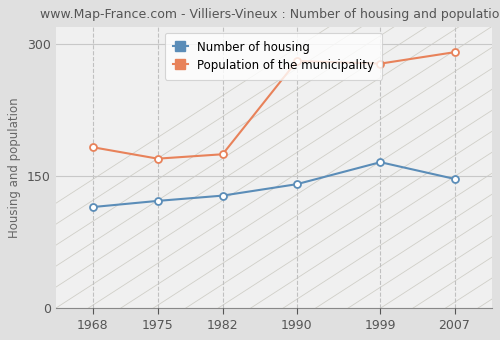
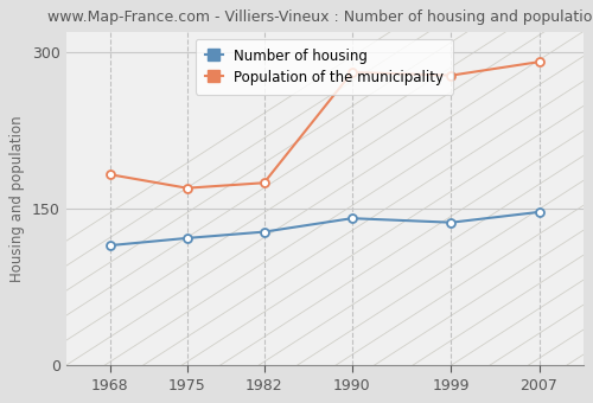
Number of housing/1999: 166 -> 137
